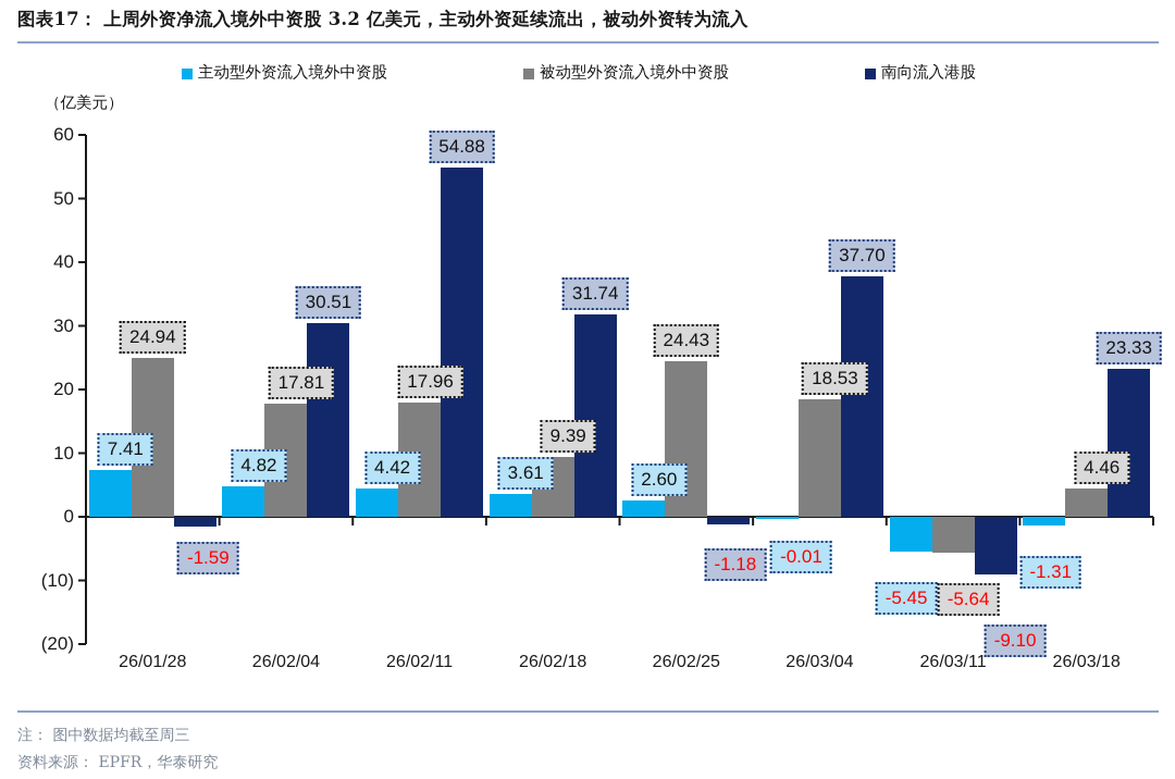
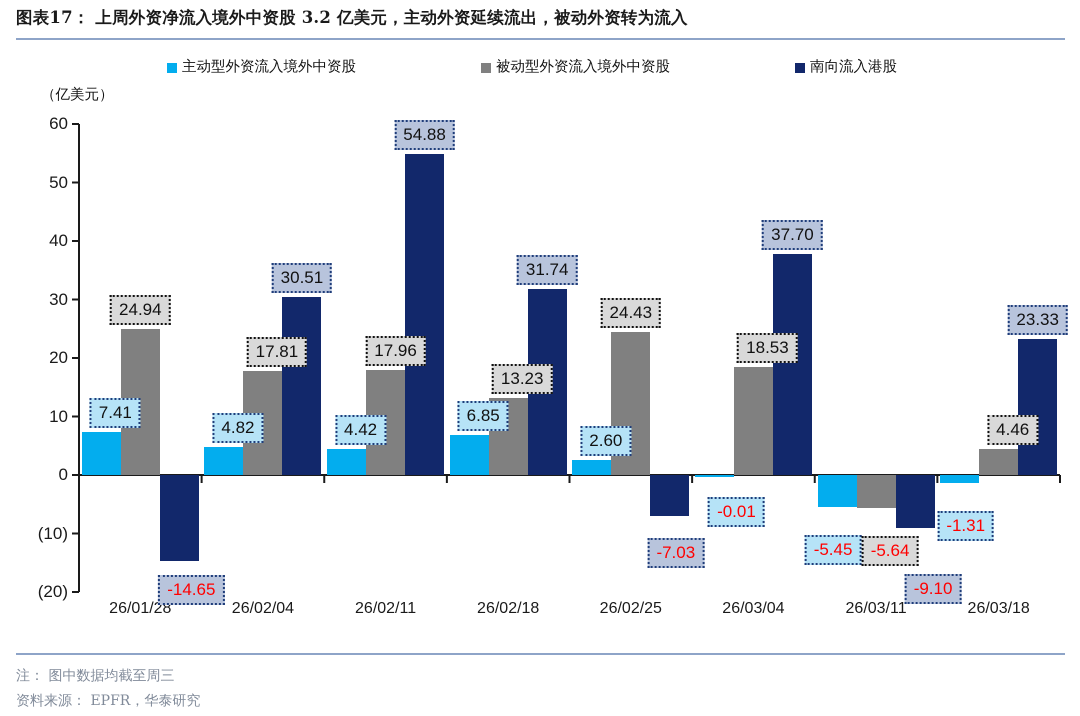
南向流入港股/26/01/28: -1.59 -> -14.65
主动型外资流入境外中资股/26/02/18: 3.61 -> 6.85
被动型外资流入境外中资股/26/02/18: 9.39 -> 13.23
南向流入港股/26/02/25: -1.18 -> -7.03
